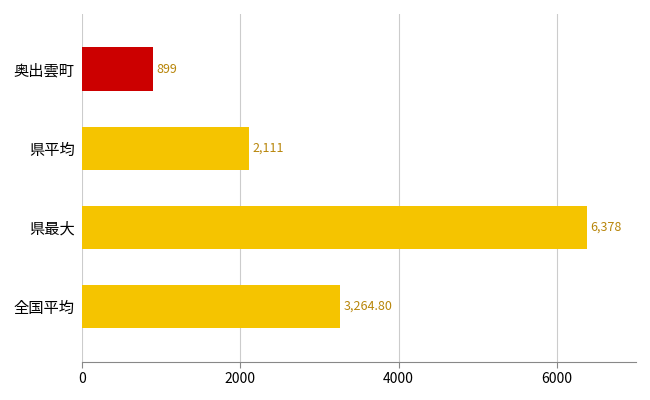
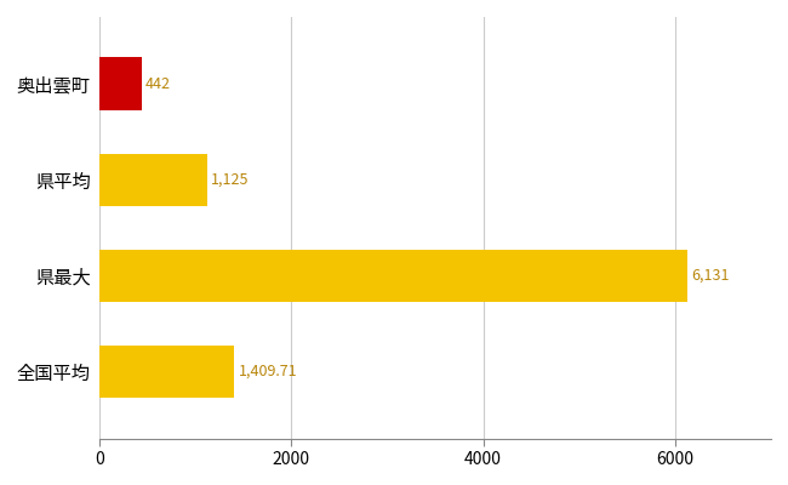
奥出雲町: 899 -> 442
県平均: 2,111 -> 1,125
県最大: 6,378 -> 6,131
全国平均: 3,264.80 -> 1,409.71
